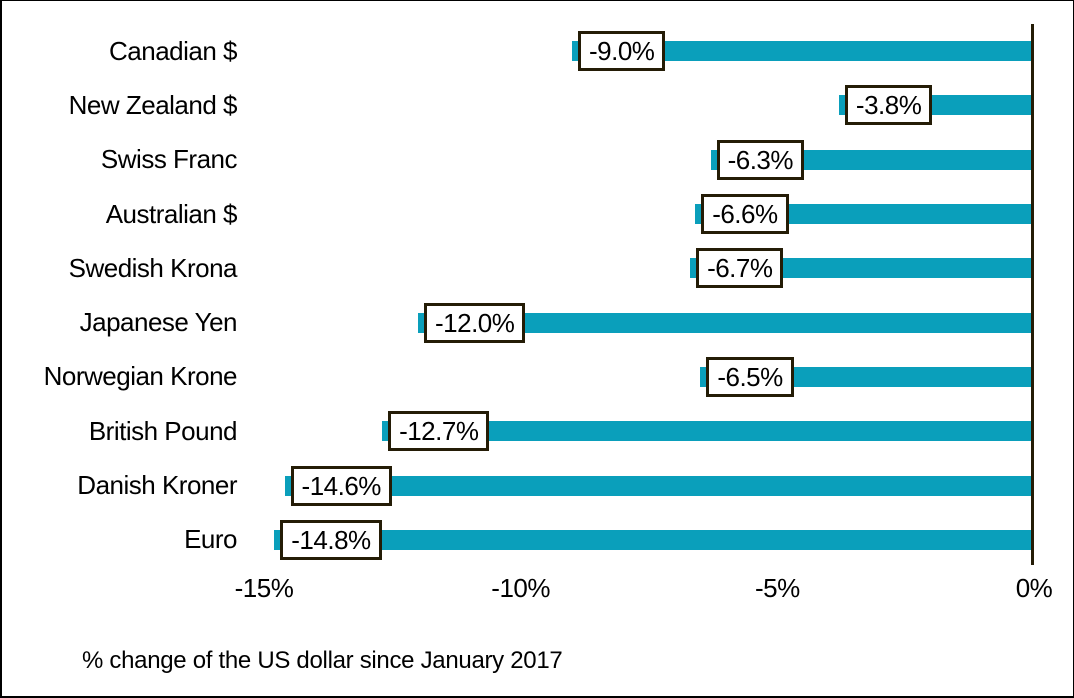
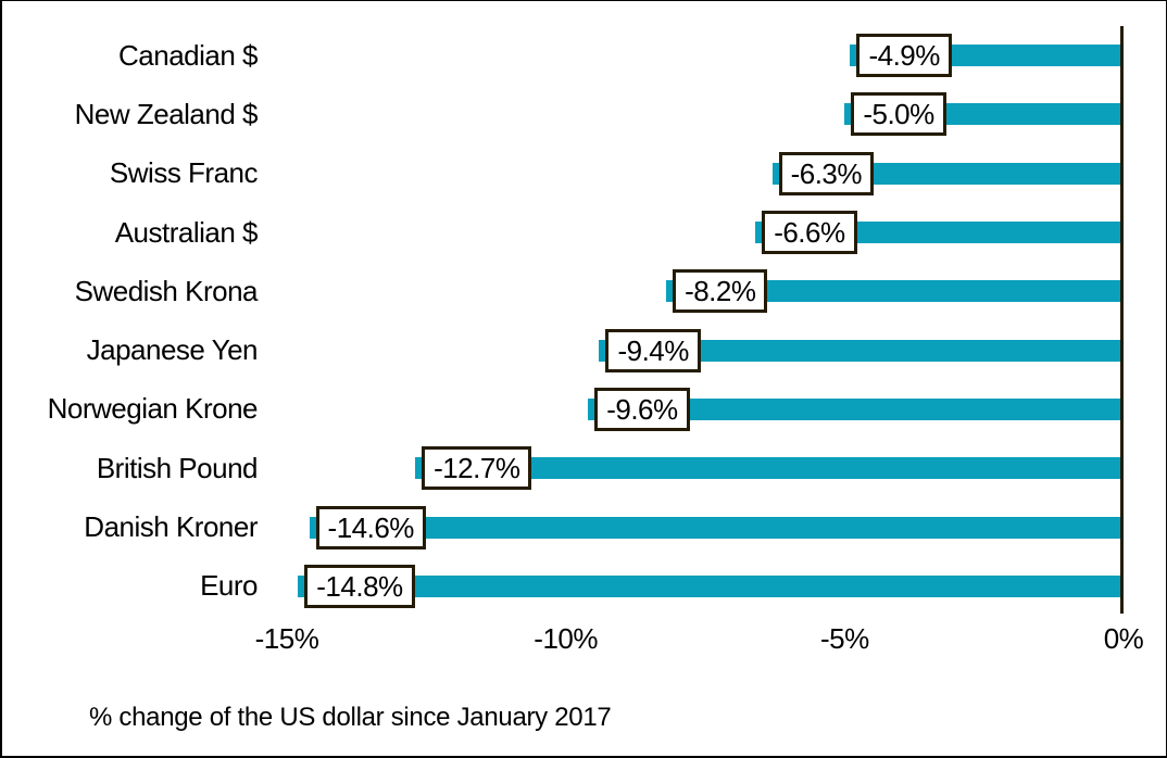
Canadian $: -9.0% -> -4.9%
New Zealand $: -3.8% -> -5.0%
Swedish Krona: -6.7% -> -8.2%
Japanese Yen: -12.0% -> -9.4%
Norwegian Krone: -6.5% -> -9.6%
